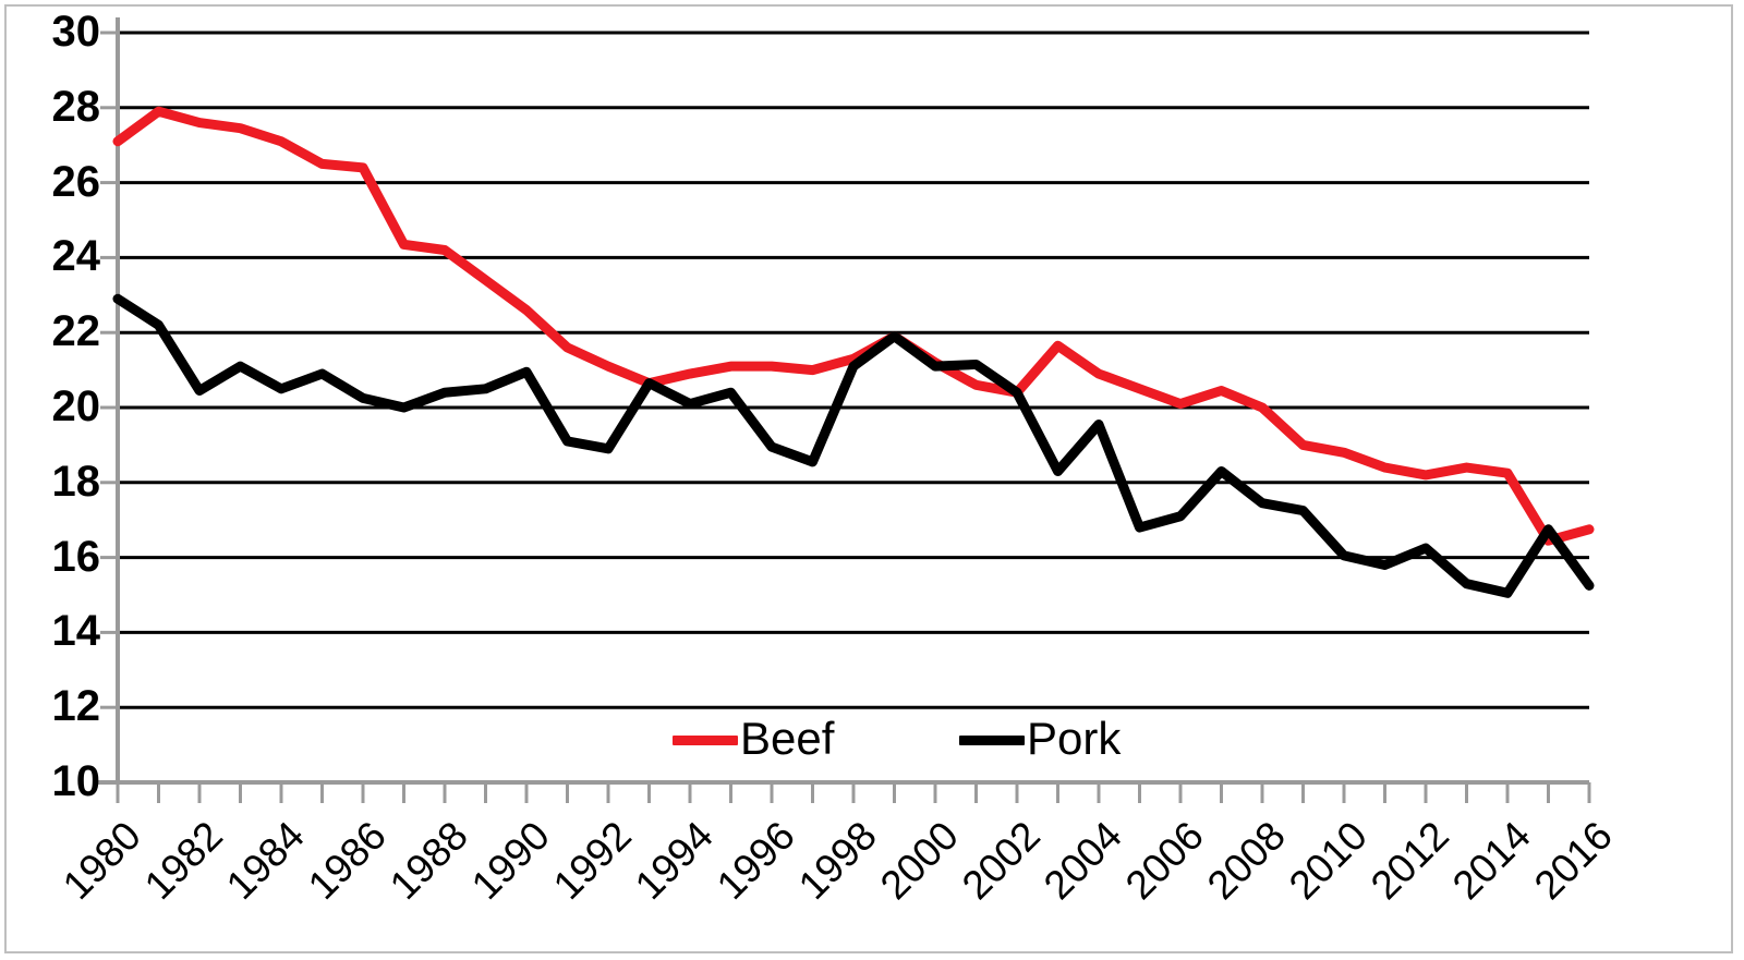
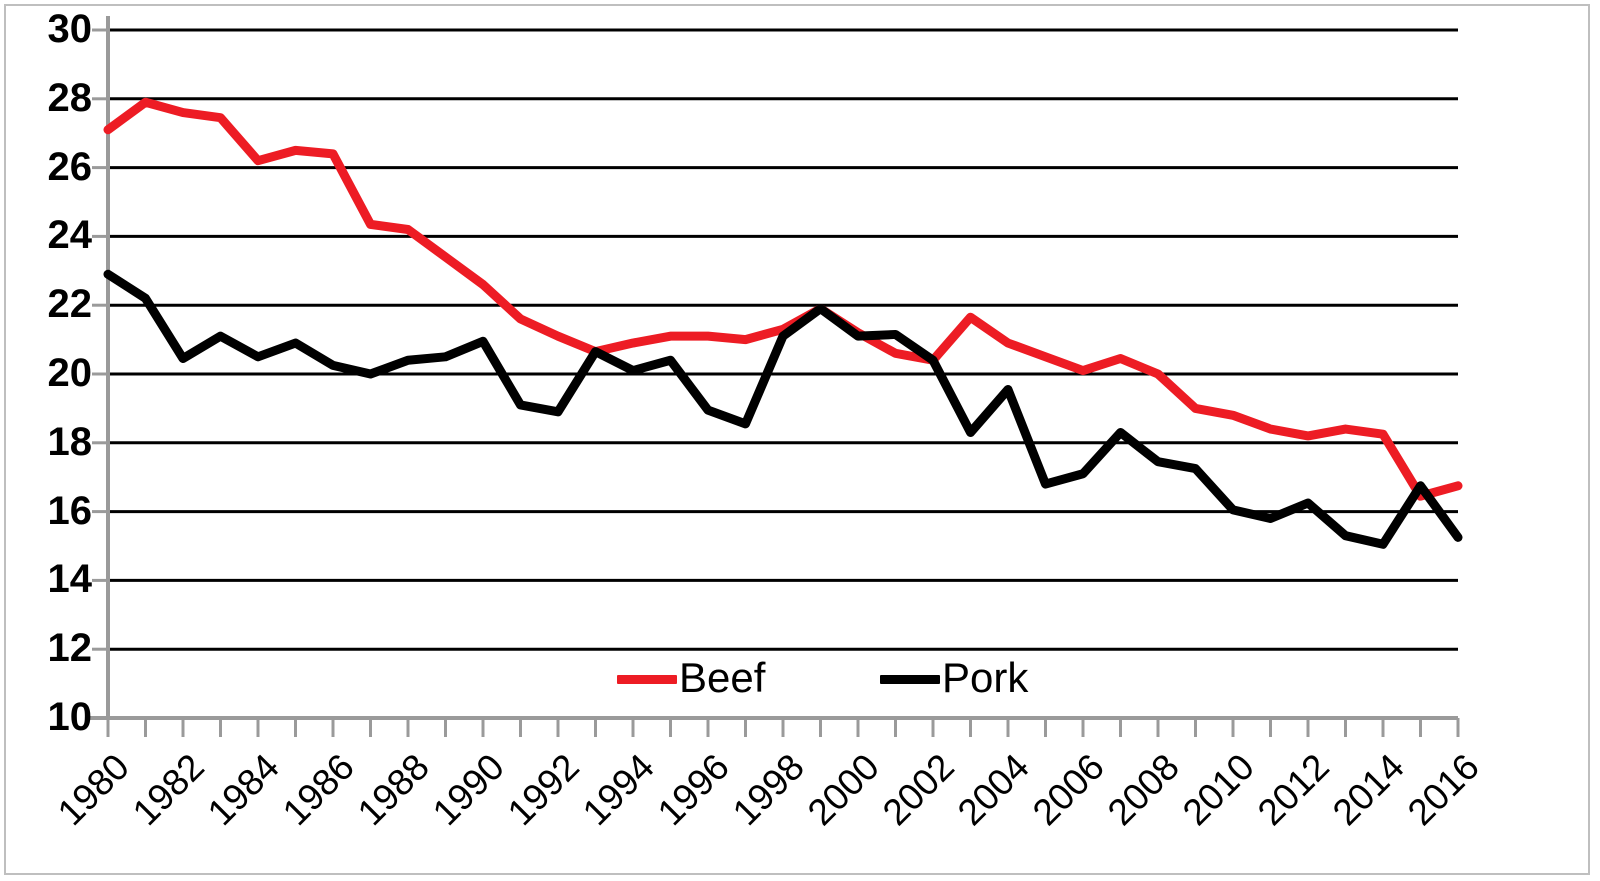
Beef/1984: 27.1 -> 26.2
